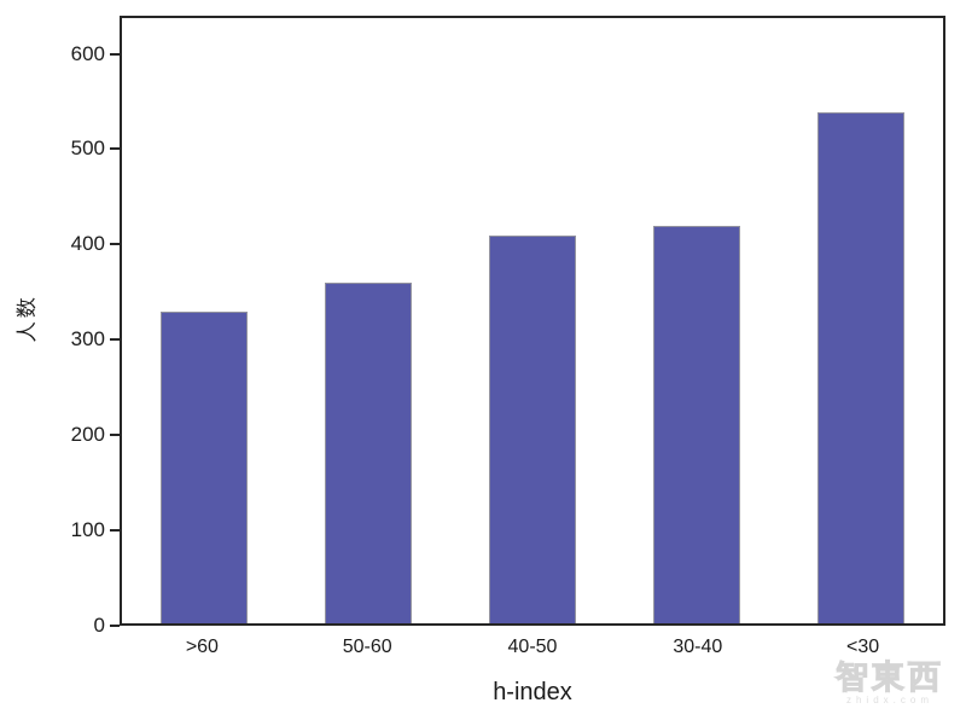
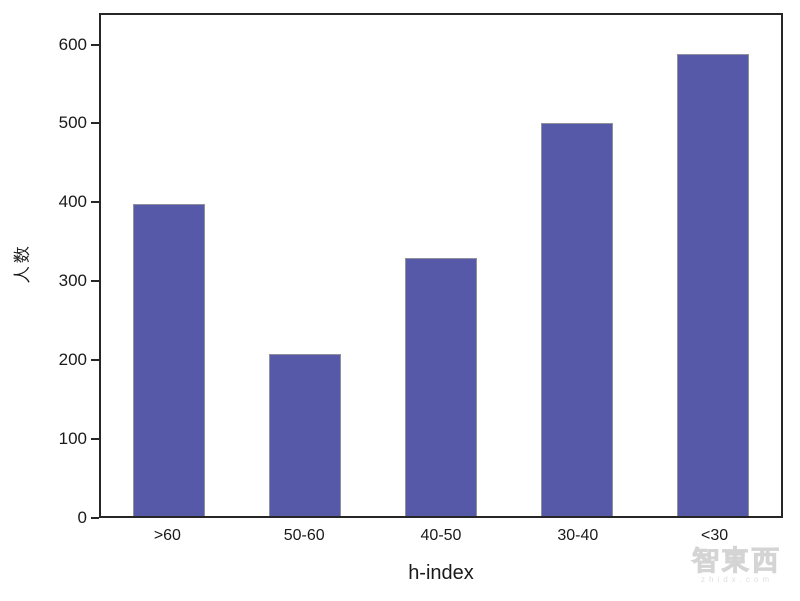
>60: 330 -> 400
50-60: 360 -> 210
40-50: 410 -> 330
30-40: 420 -> 500
<30: 540 -> 590
